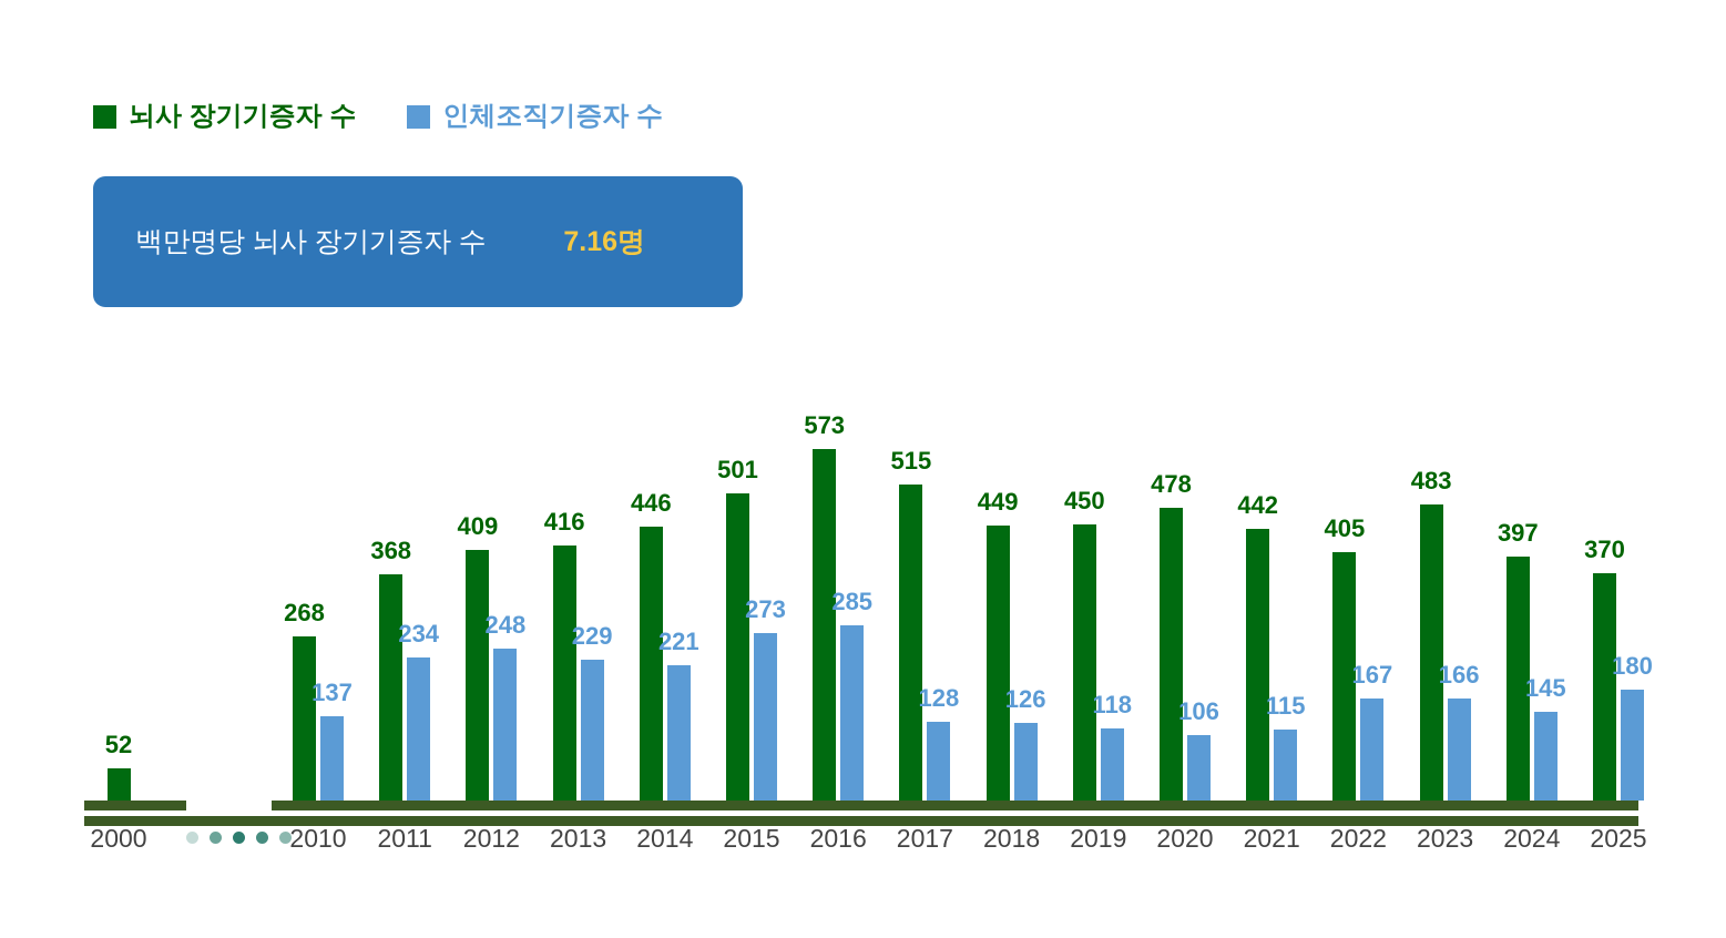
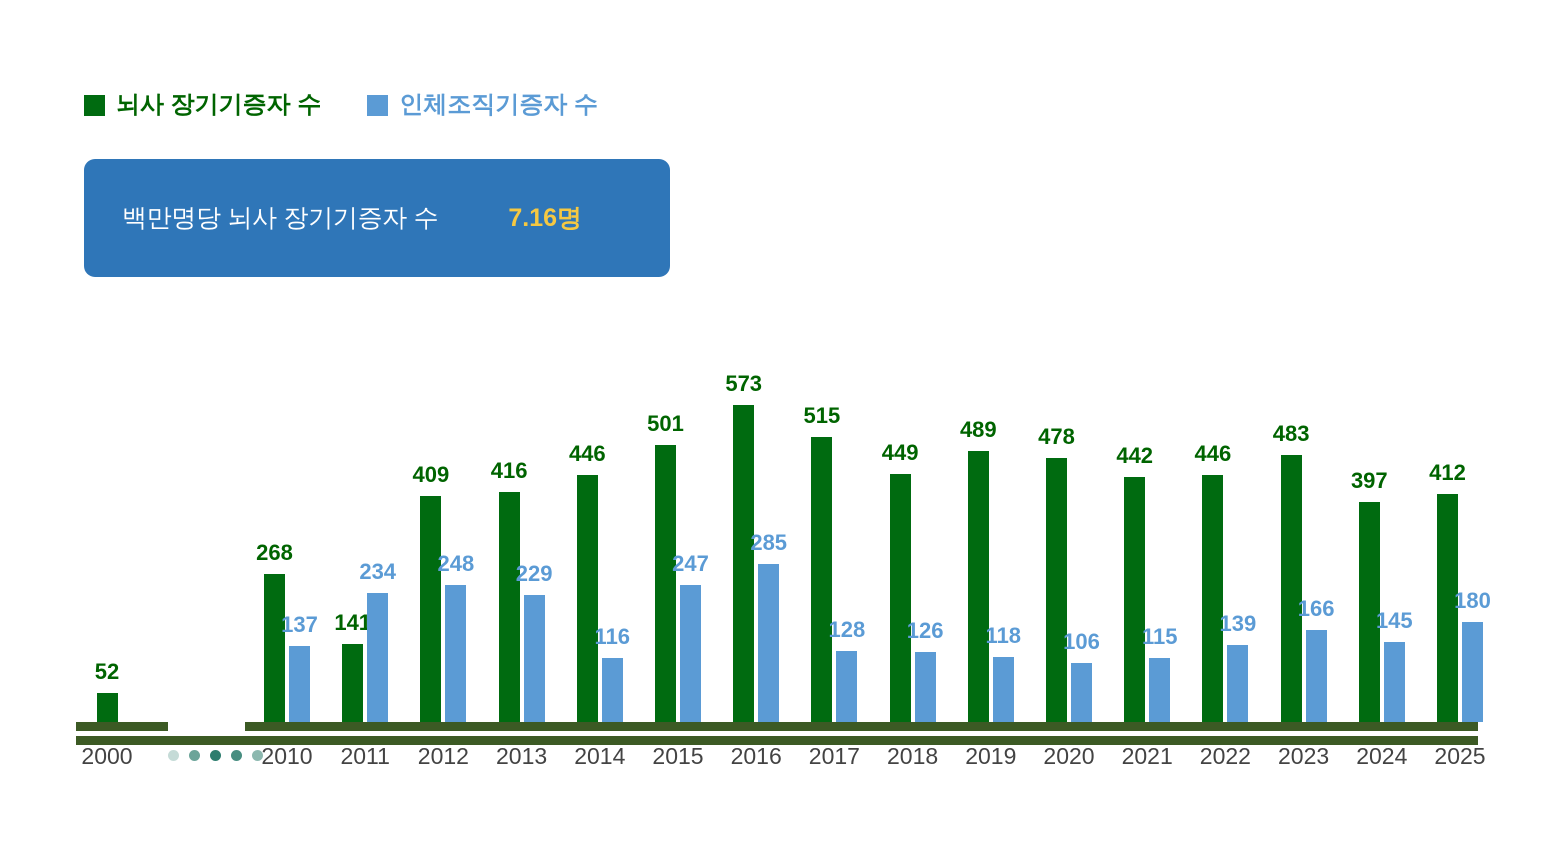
뇌사 장기기증자 수/2011: 368 -> 141
인체조직기증자 수/2014: 221 -> 116
인체조직기증자 수/2015: 273 -> 247
뇌사 장기기증자 수/2019: 450 -> 489
뇌사 장기기증자 수/2022: 405 -> 446
인체조직기증자 수/2022: 167 -> 139
뇌사 장기기증자 수/2025: 370 -> 412
